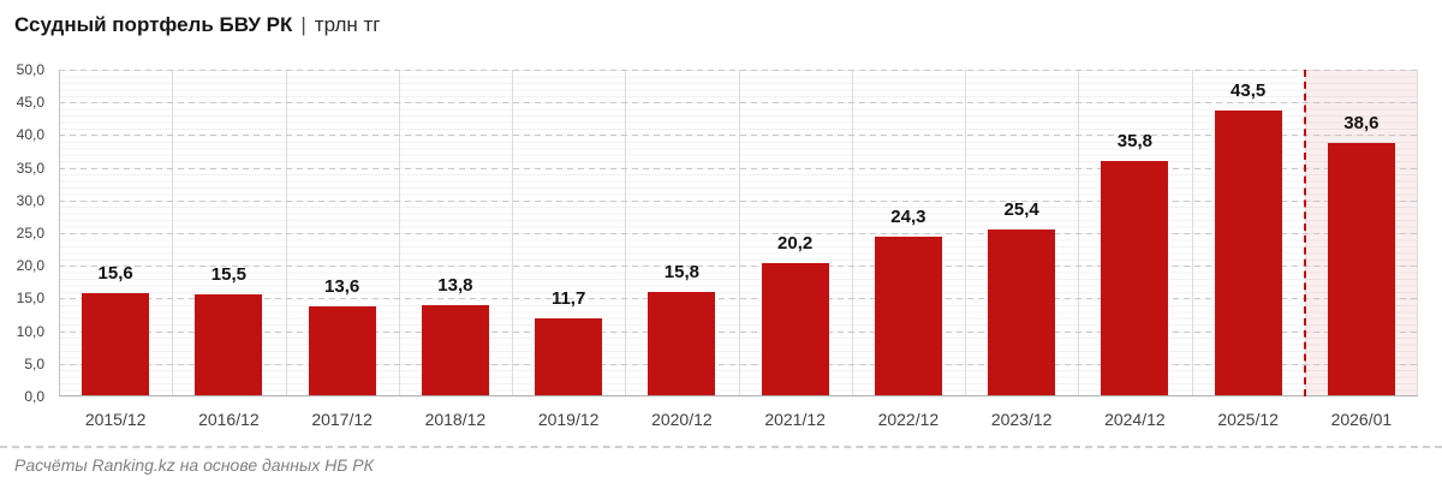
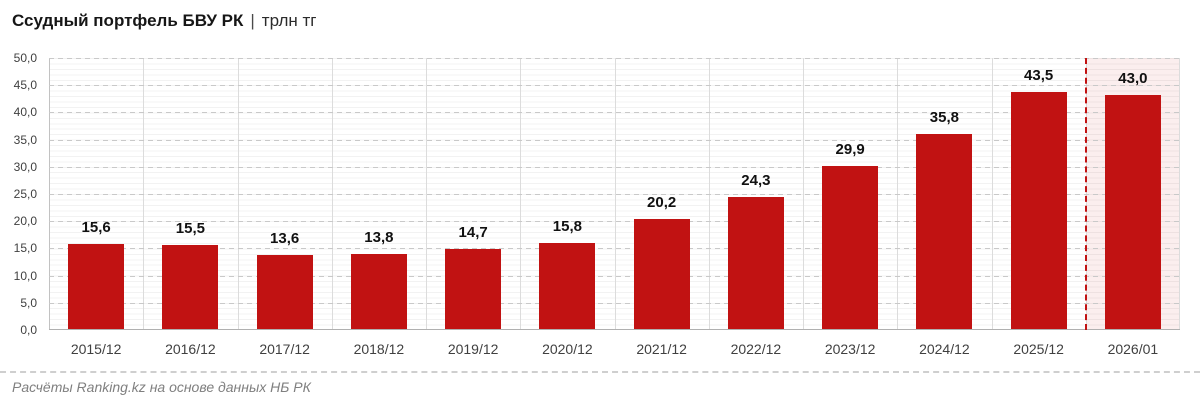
2019/12: 11,7 -> 14,7
2023/12: 25,4 -> 29,9
2026/01: 38,6 -> 43,0
